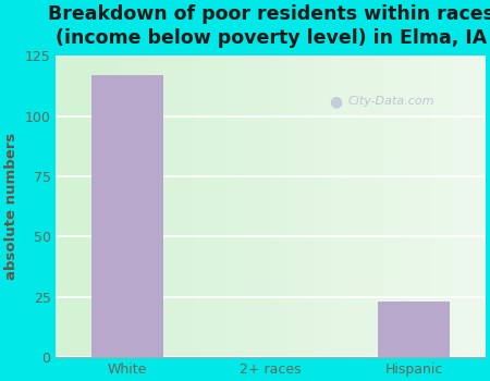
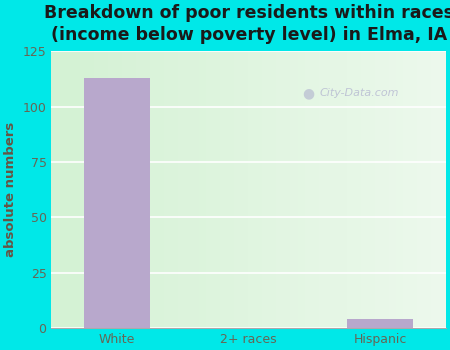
White: 117 -> 113
Hispanic: 23 -> 4
